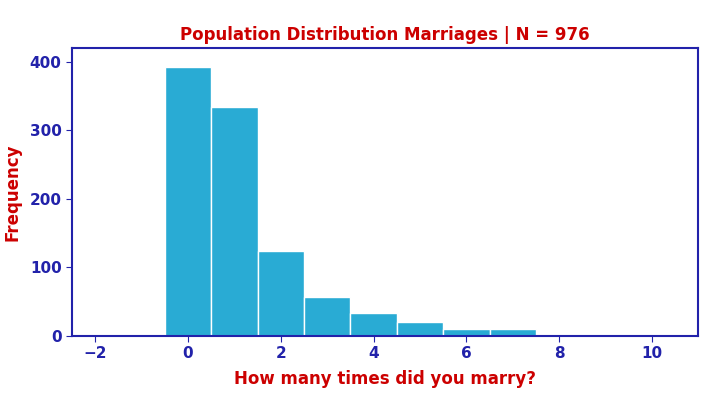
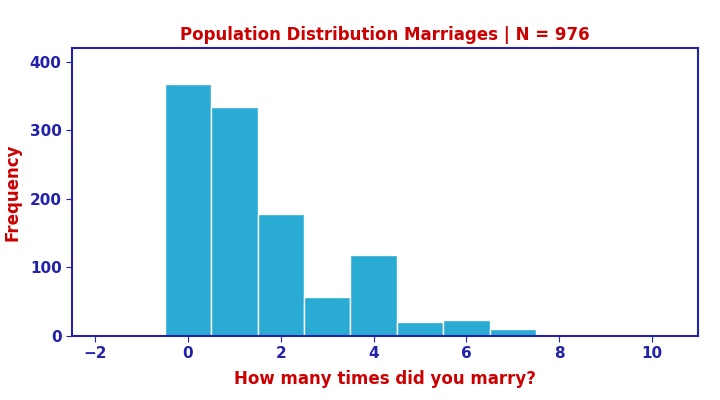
0: 393 -> 368
2: 124 -> 178
4: 33 -> 118
6: 10 -> 24
